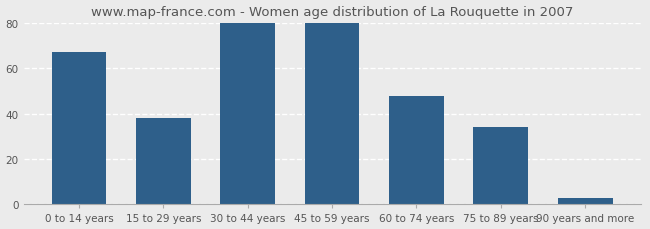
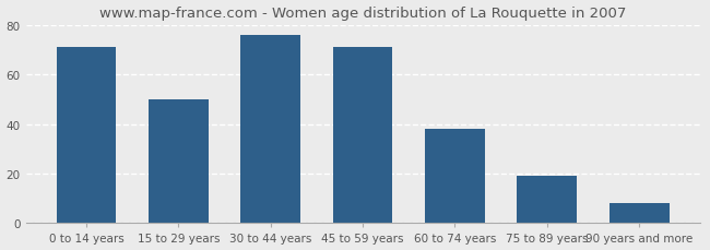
0 to 14 years: 67 -> 71
15 to 29 years: 38 -> 50
30 to 44 years: 80 -> 76
45 to 59 years: 80 -> 71
60 to 74 years: 48 -> 38
75 to 89 years: 34 -> 19
90 years and more: 3 -> 8
